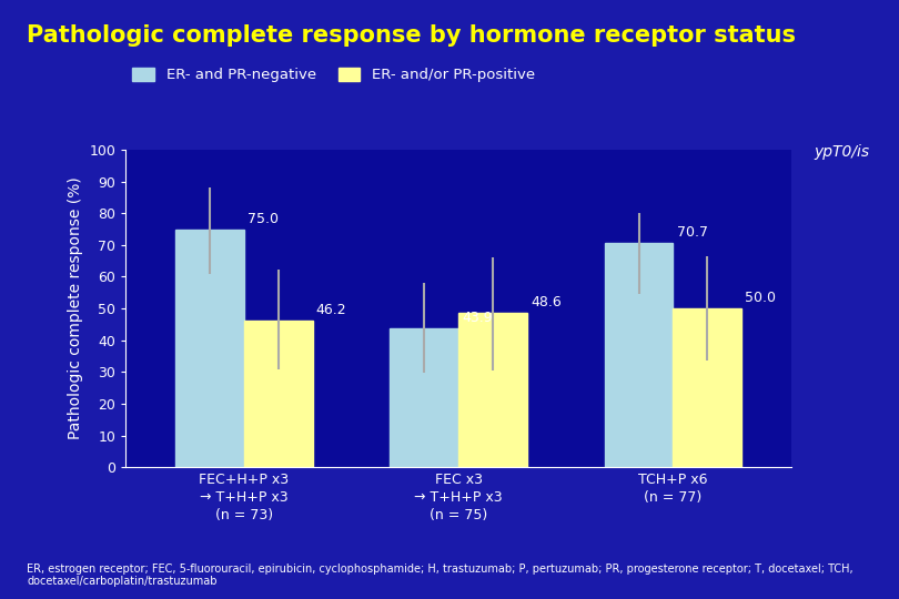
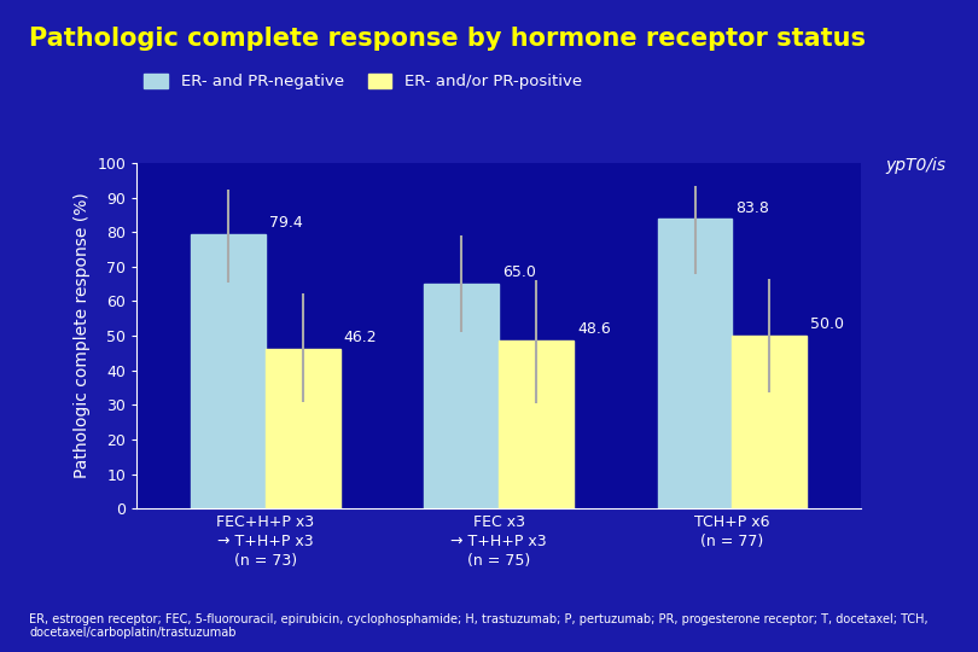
ER- and PR-negative/FEC+H+P x3 → T+H+P x3 (n = 73): 75.0 -> 79.4
ER- and PR-negative/FEC x3 → T+H+P x3 (n = 75): 43.9 -> 65.0
ER- and PR-negative/TCH+P x6 (n = 77): 70.7 -> 83.8
